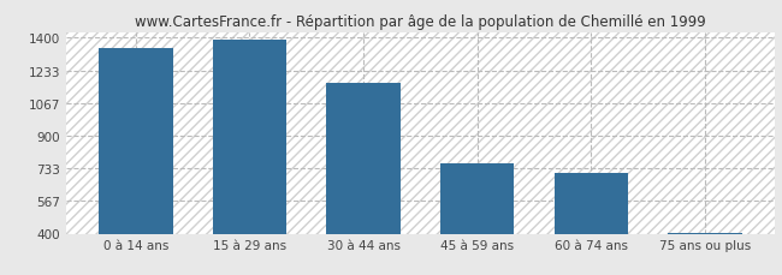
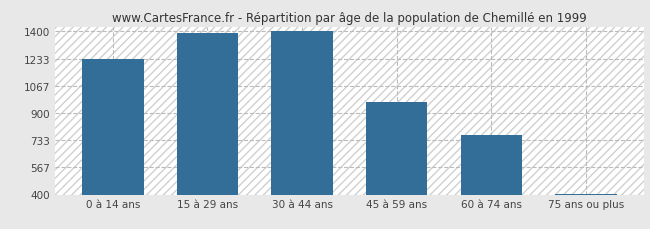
0 à 14 ans: 1350 -> 1230
30 à 44 ans: 1170 -> 1400
45 à 59 ans: 760 -> 960
60 à 74 ans: 710 -> 760
